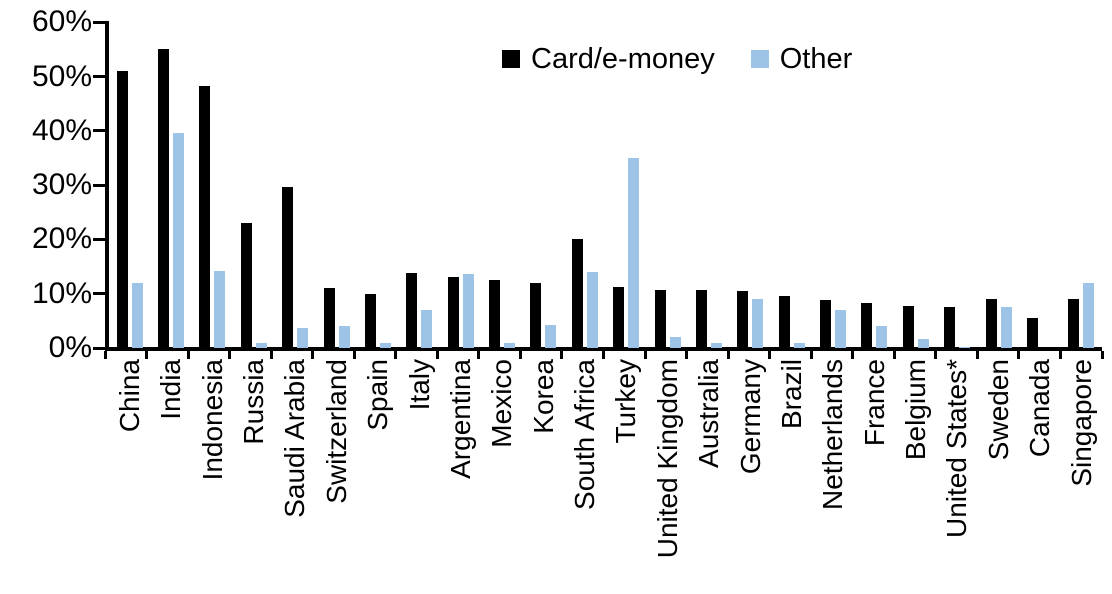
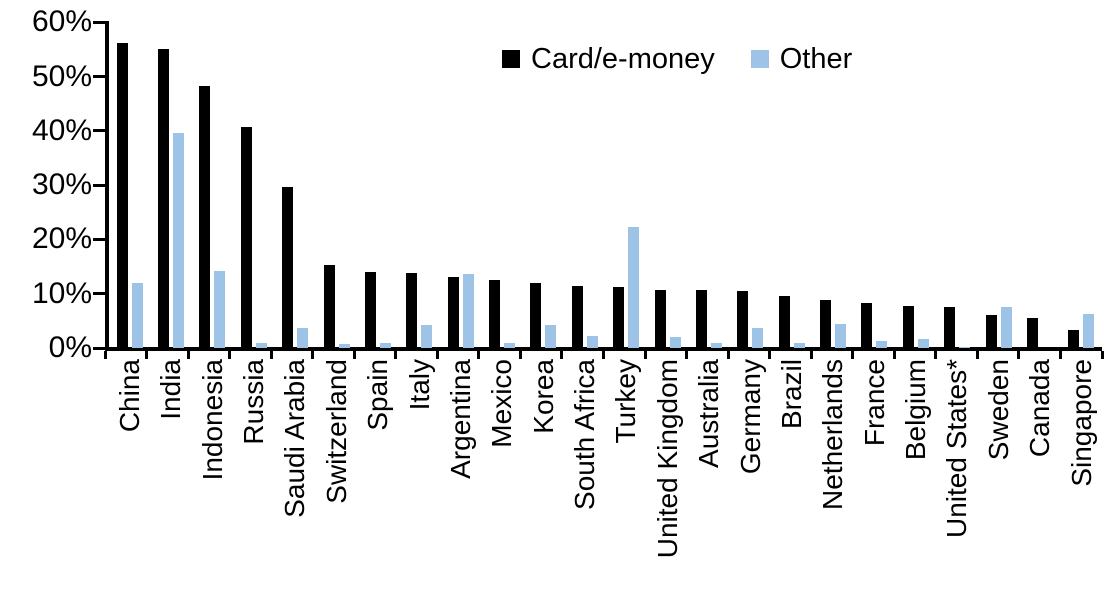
Card/e-money/China: 51% -> 56%
Card/e-money/Russia: 23% -> 41%
Card/e-money/Switzerland: 11% -> 15%
Other/Switzerland: 4% -> 1%
Card/e-money/Spain: 10% -> 14%
Other/Italy: 7% -> 4%
Card/e-money/South Africa: 20% -> 11%
Other/South Africa: 14% -> 2%
Other/Turkey: 35% -> 22%
Other/Germany: 9% -> 4%
Other/Netherlands: 7% -> 4%
Other/France: 4% -> 1%
Card/e-money/Sweden: 9% -> 6%
Card/e-money/Singapore: 9% -> 3%
Other/Singapore: 12% -> 6%
